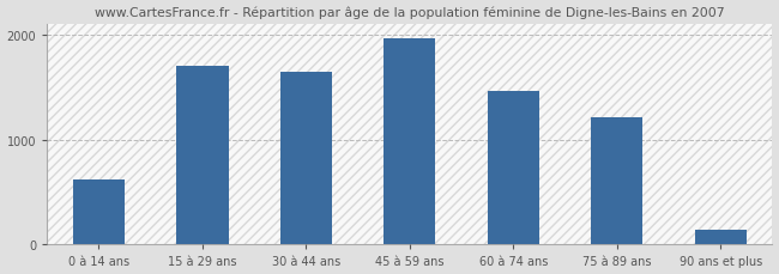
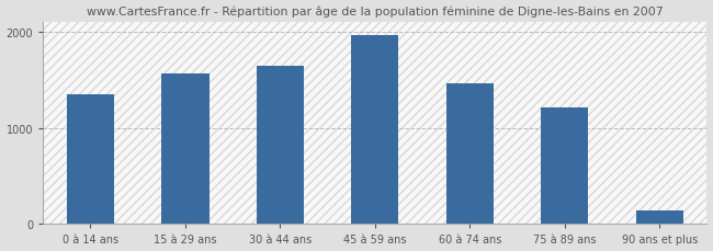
0 à 14 ans: 620 -> 1350
15 à 29 ans: 1700 -> 1560
